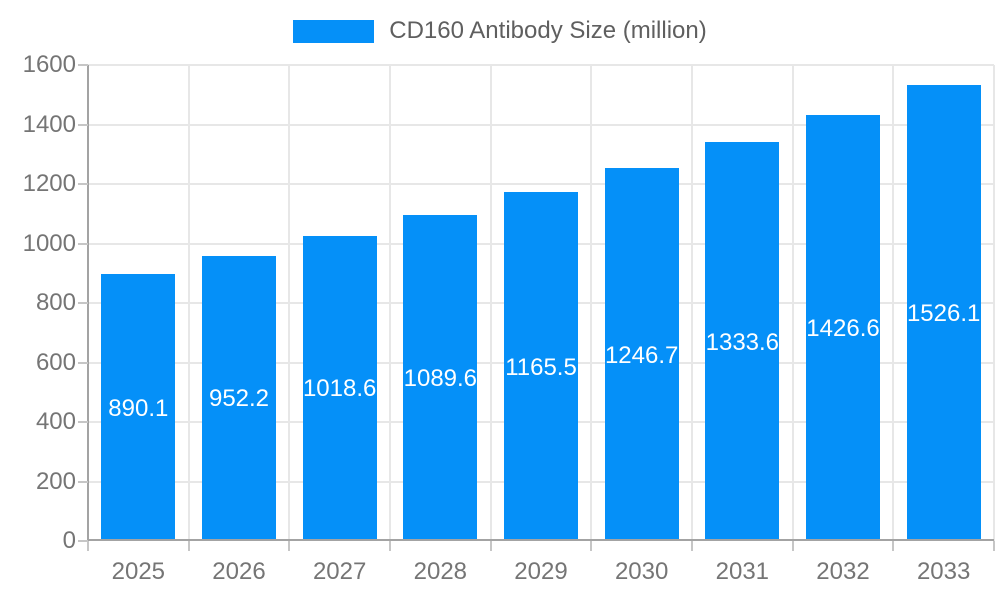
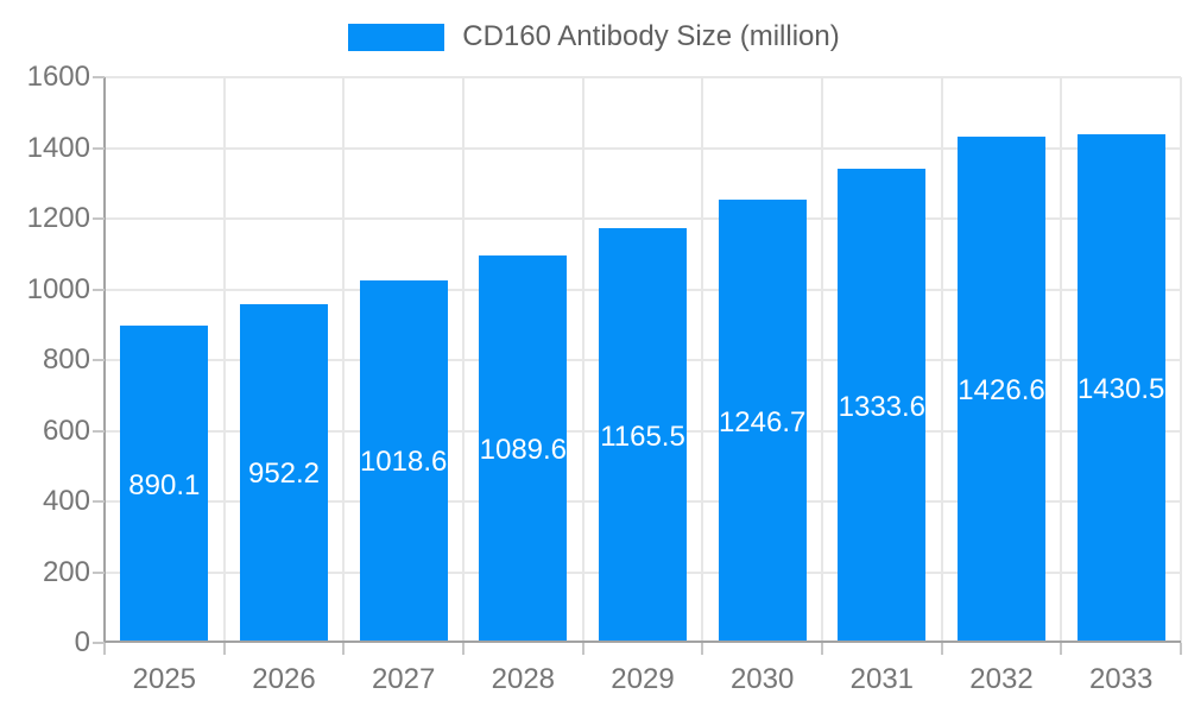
2033: 1526.1 -> 1430.5
